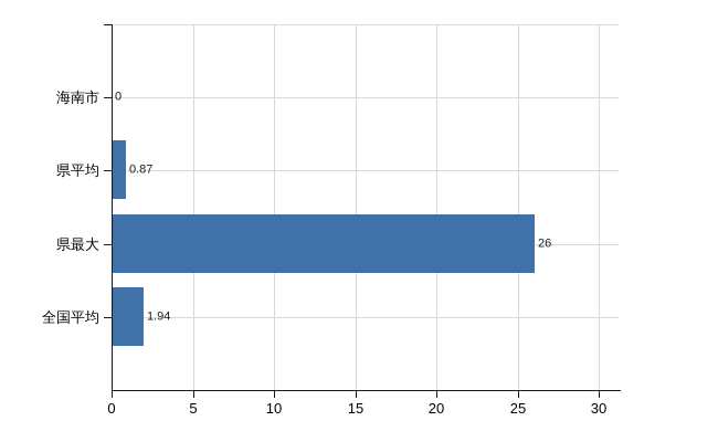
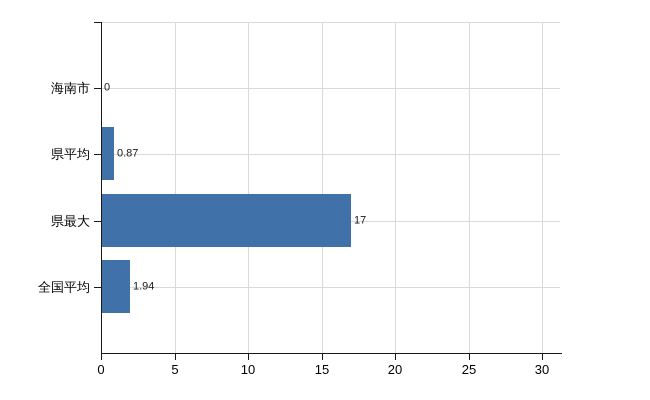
県最大: 26 -> 17
